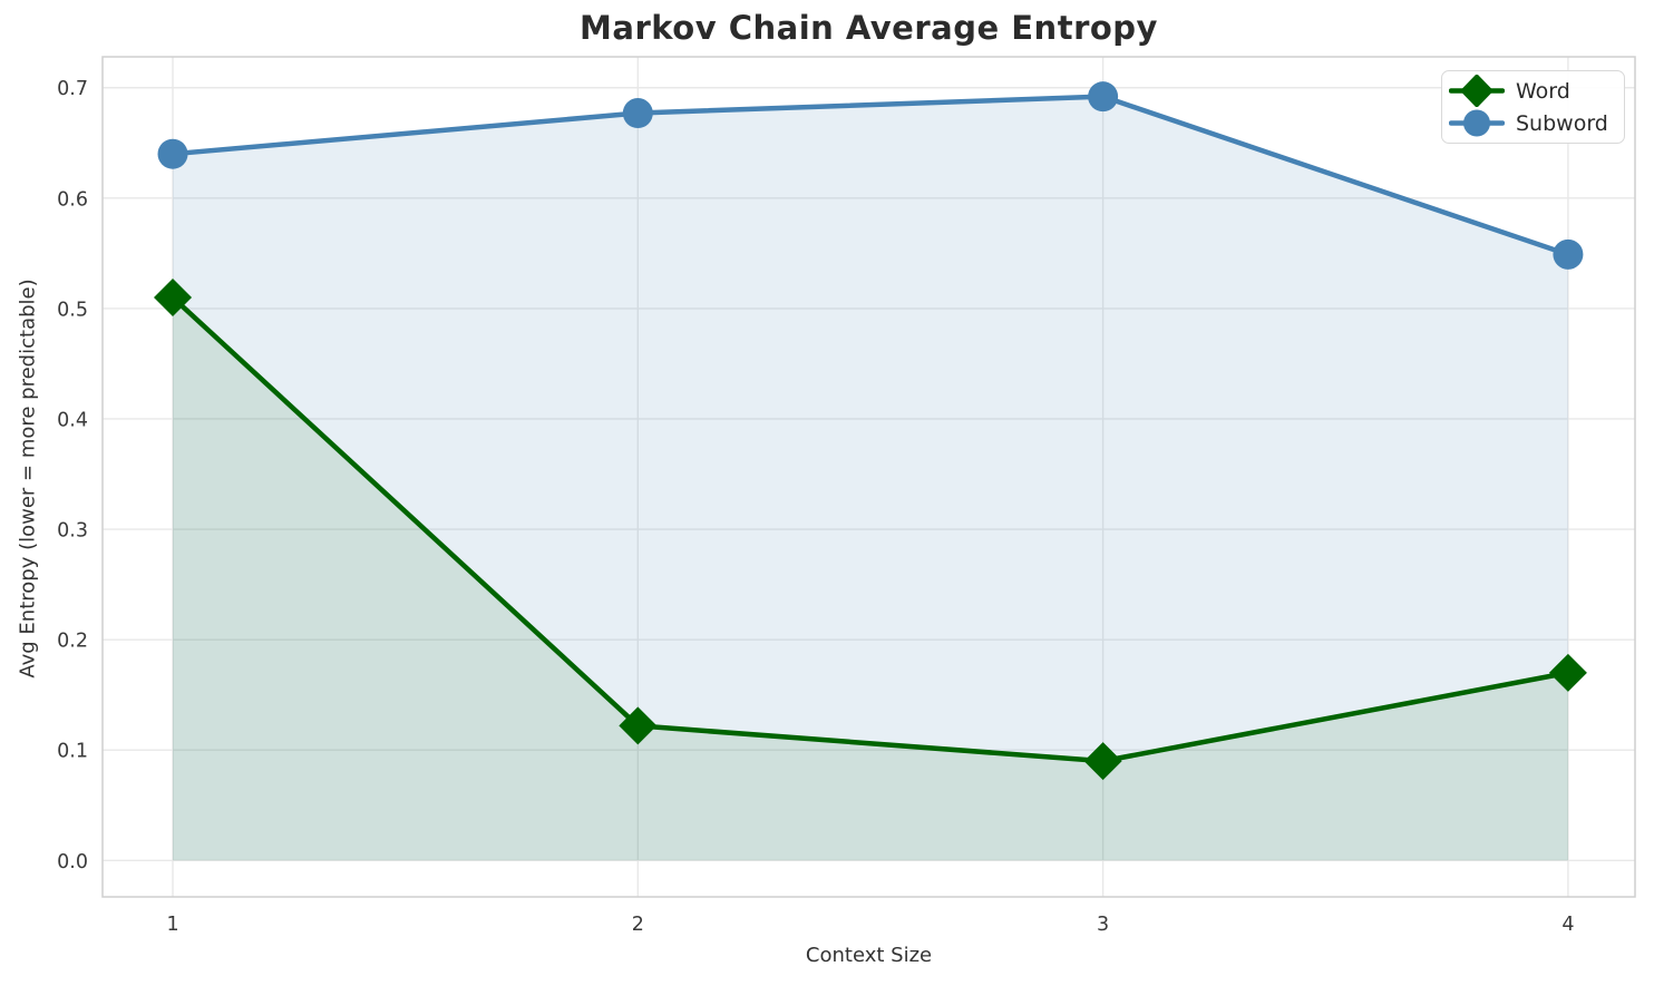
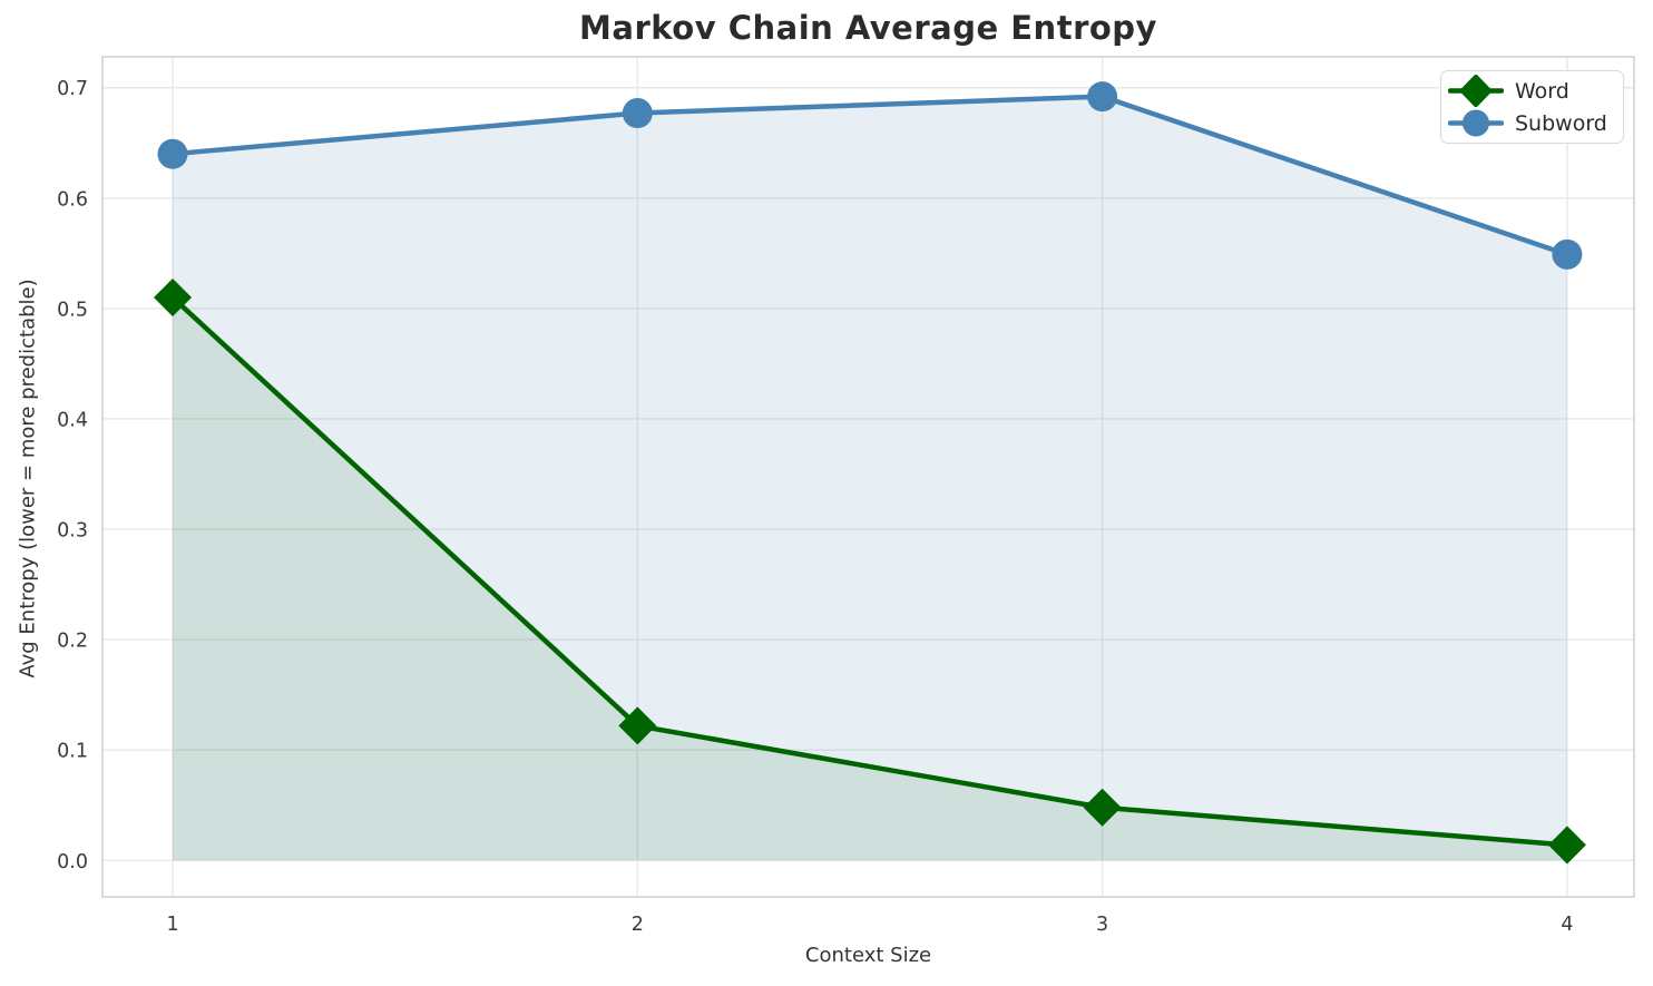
Word/3: 0.09 -> 0.05
Word/4: 0.17 -> 0.01
